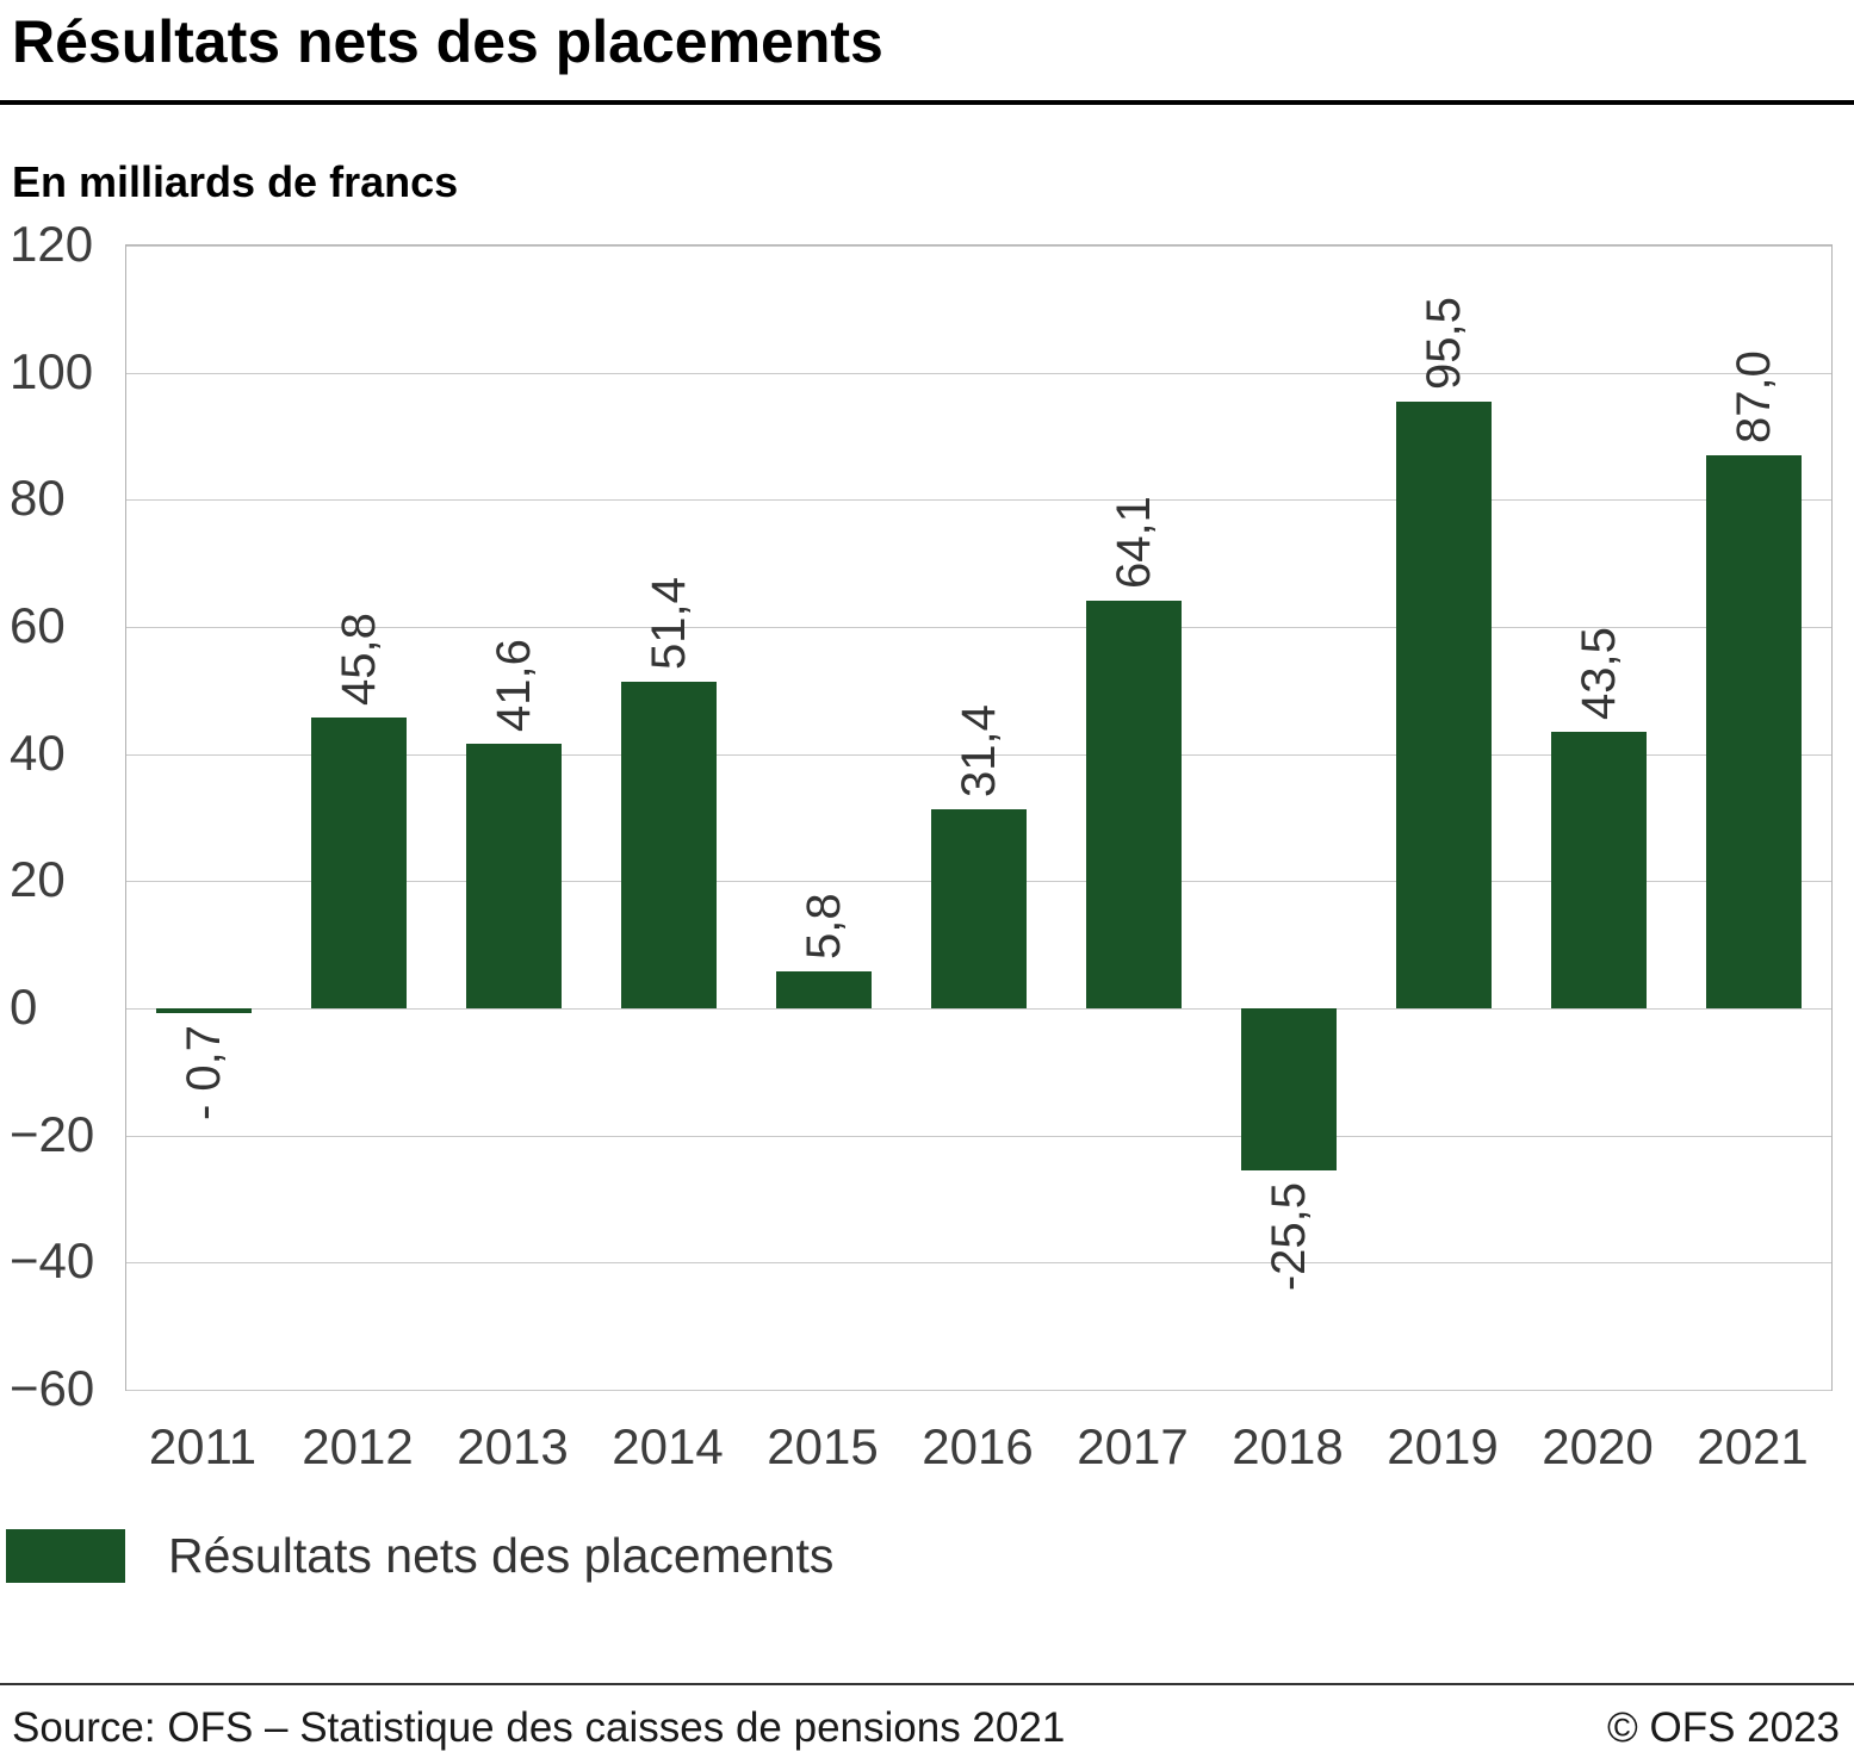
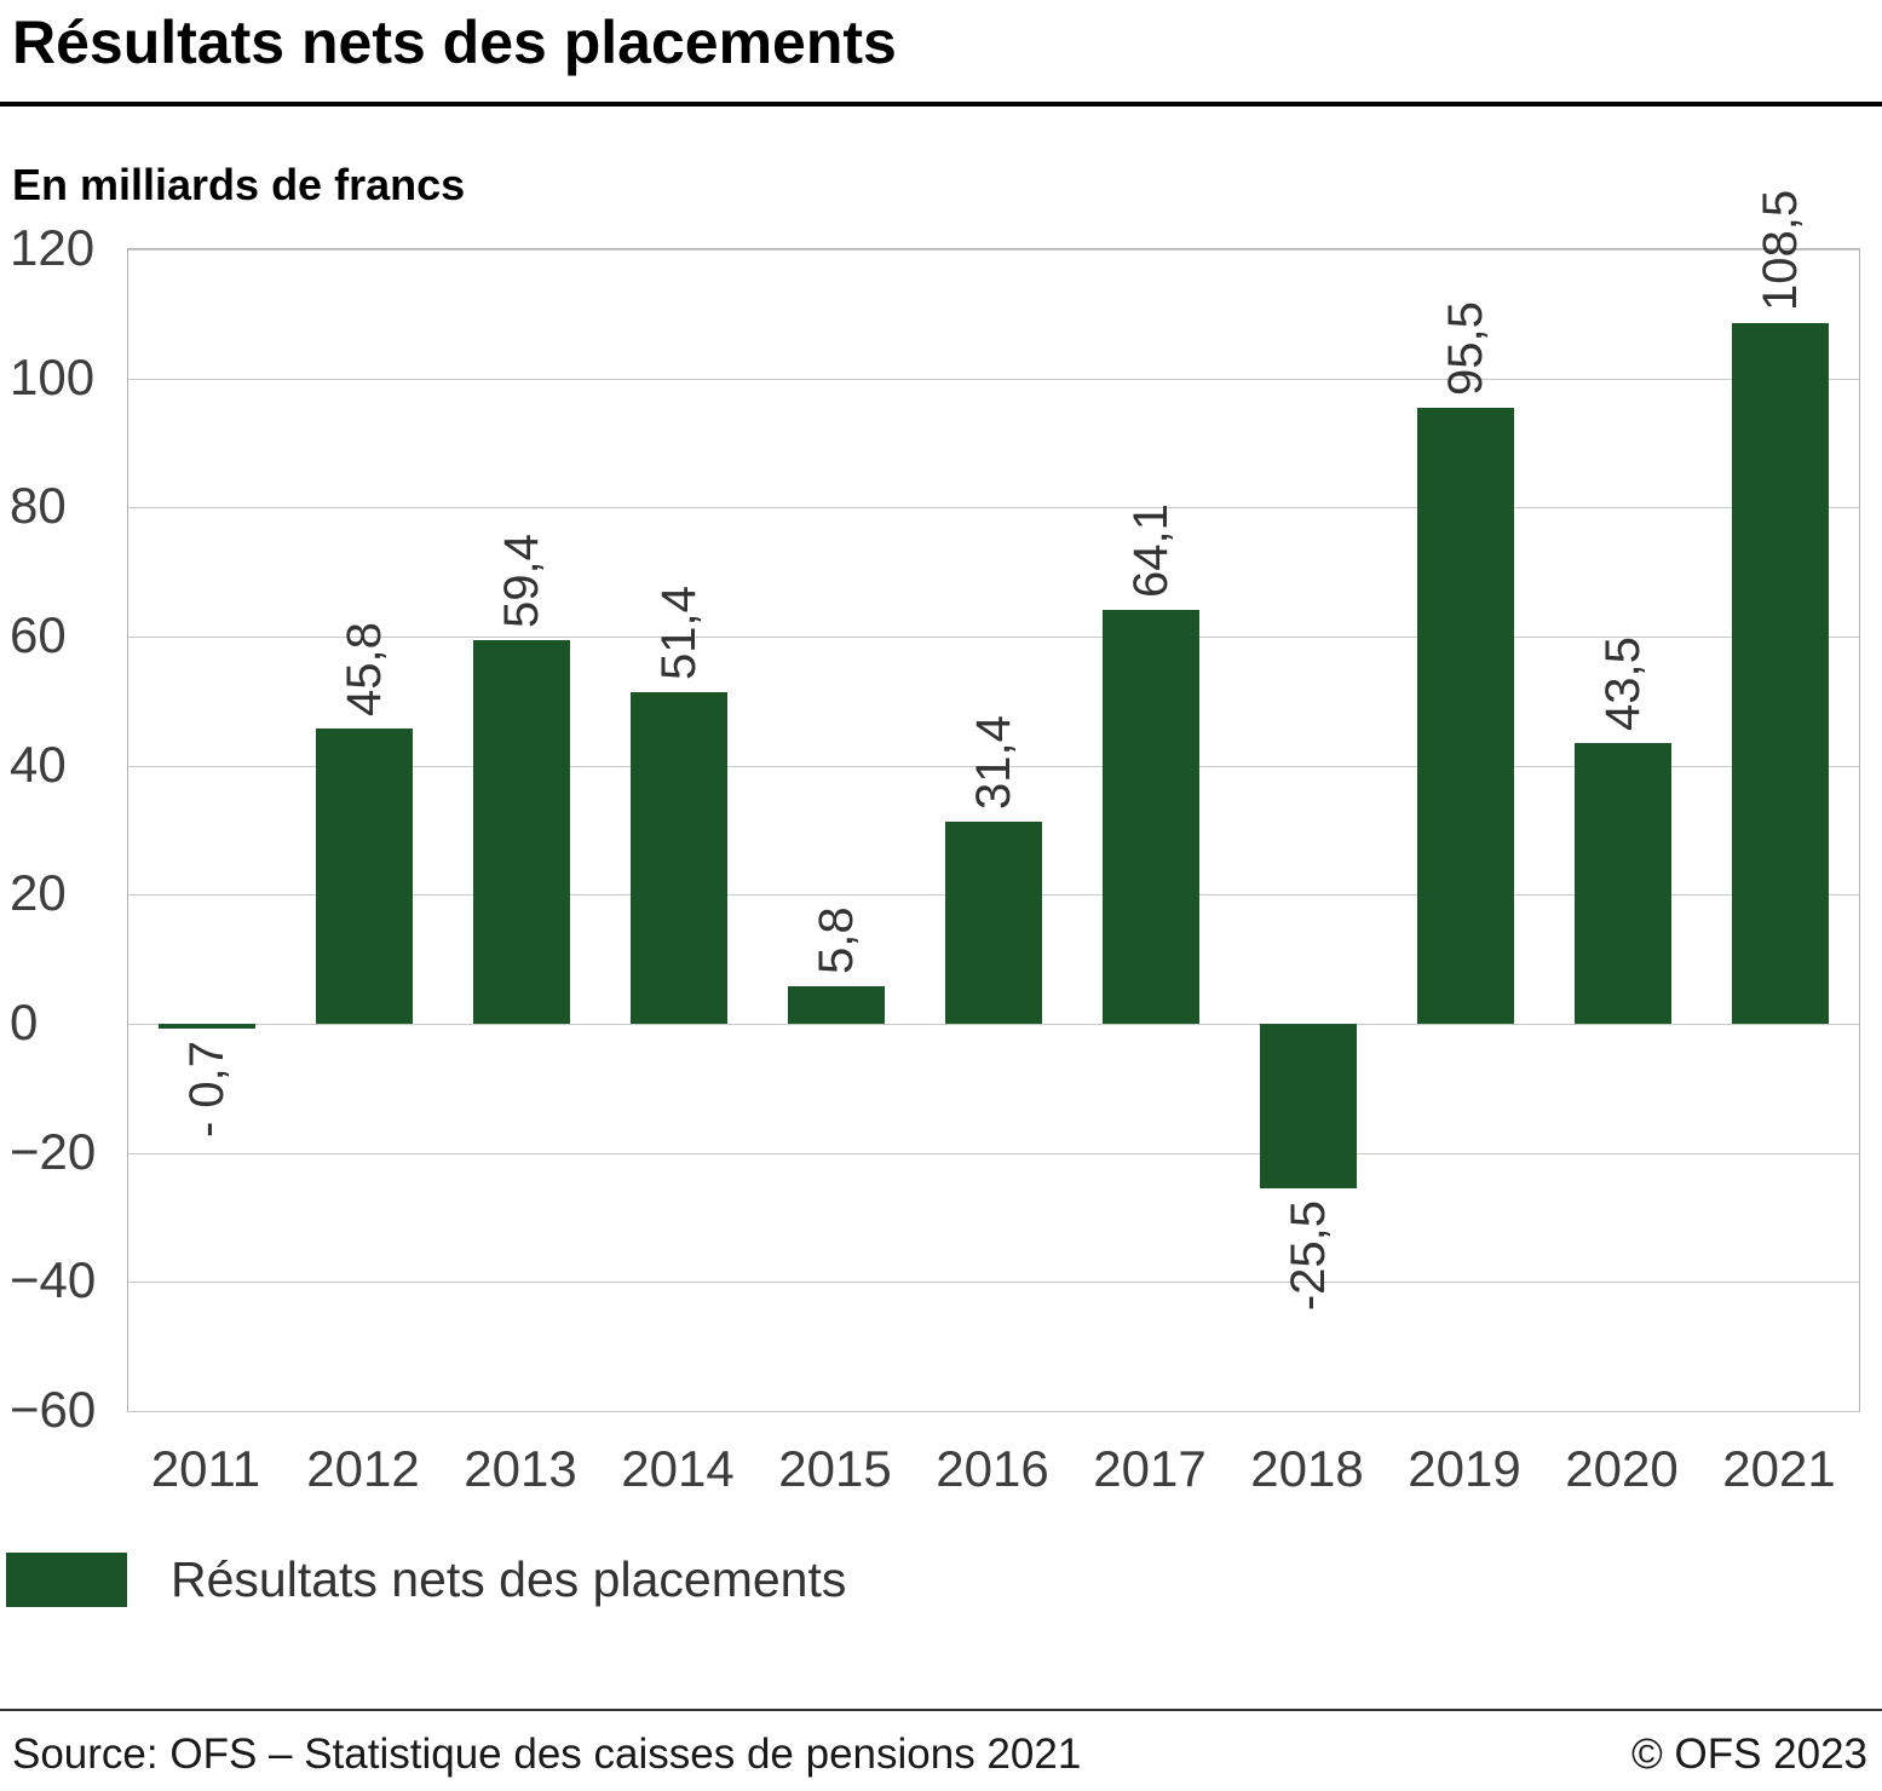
2013: 41,6 -> 59,4
2021: 87,0 -> 108,5
